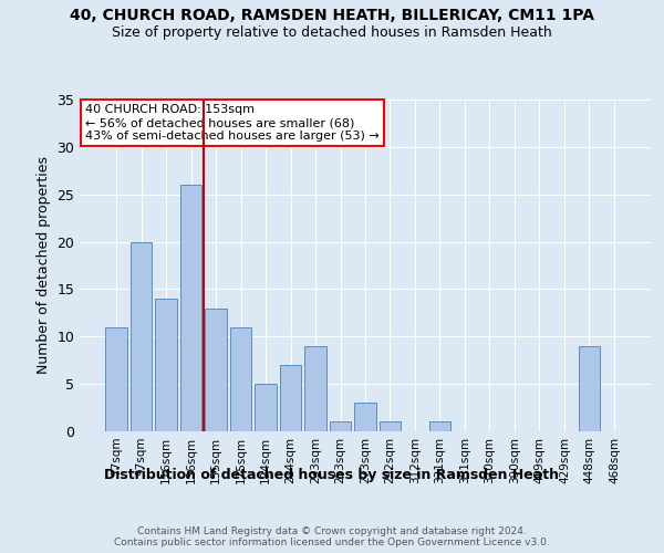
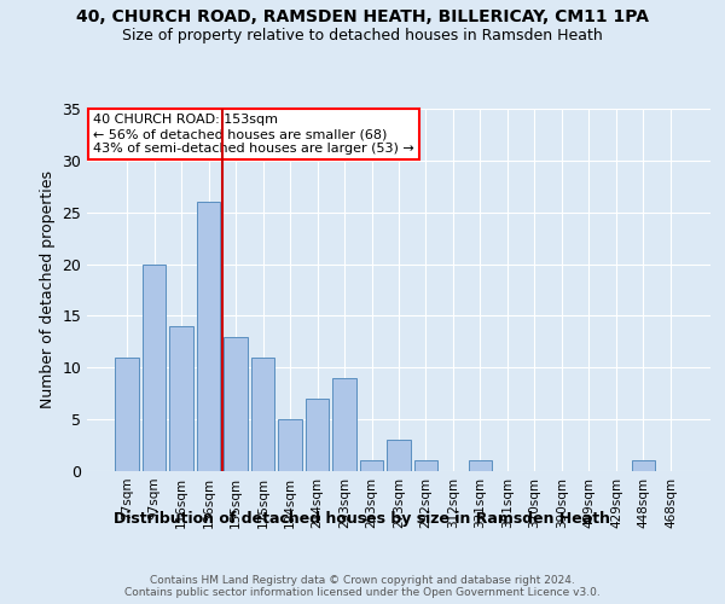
448sqm: 9 -> 1
